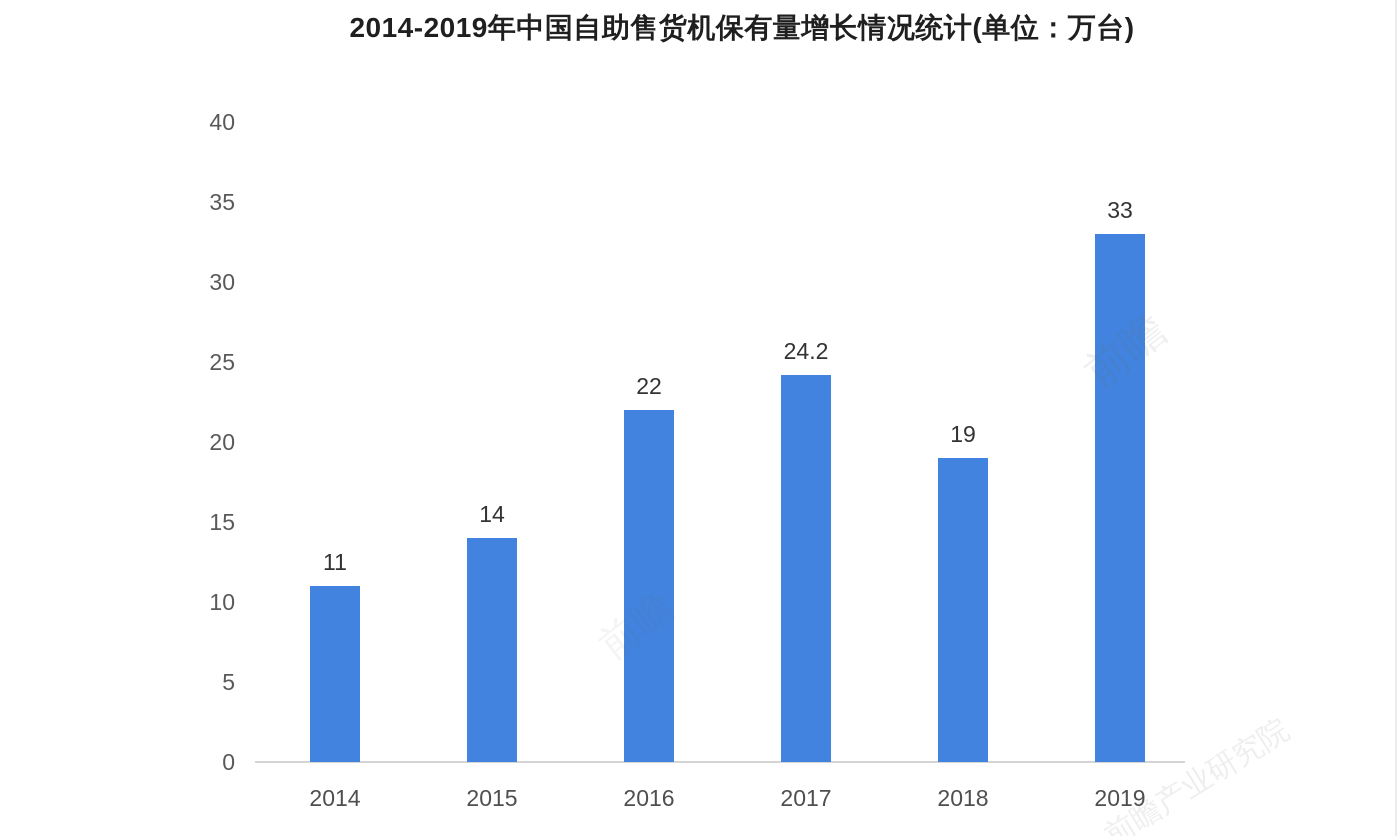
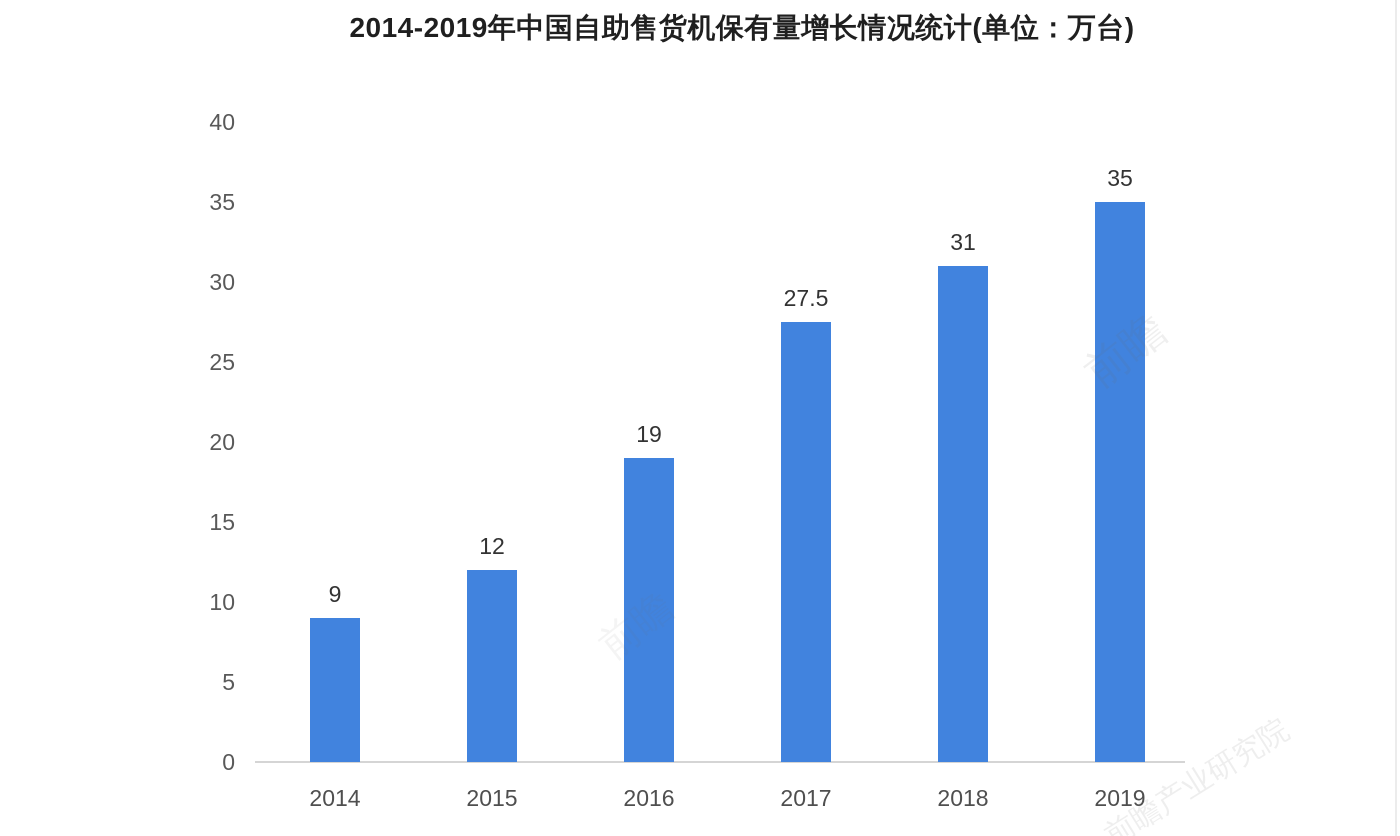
2014: 11 -> 9
2015: 14 -> 12
2016: 22 -> 19
2017: 24.2 -> 27.5
2018: 19 -> 31
2019: 33 -> 35
